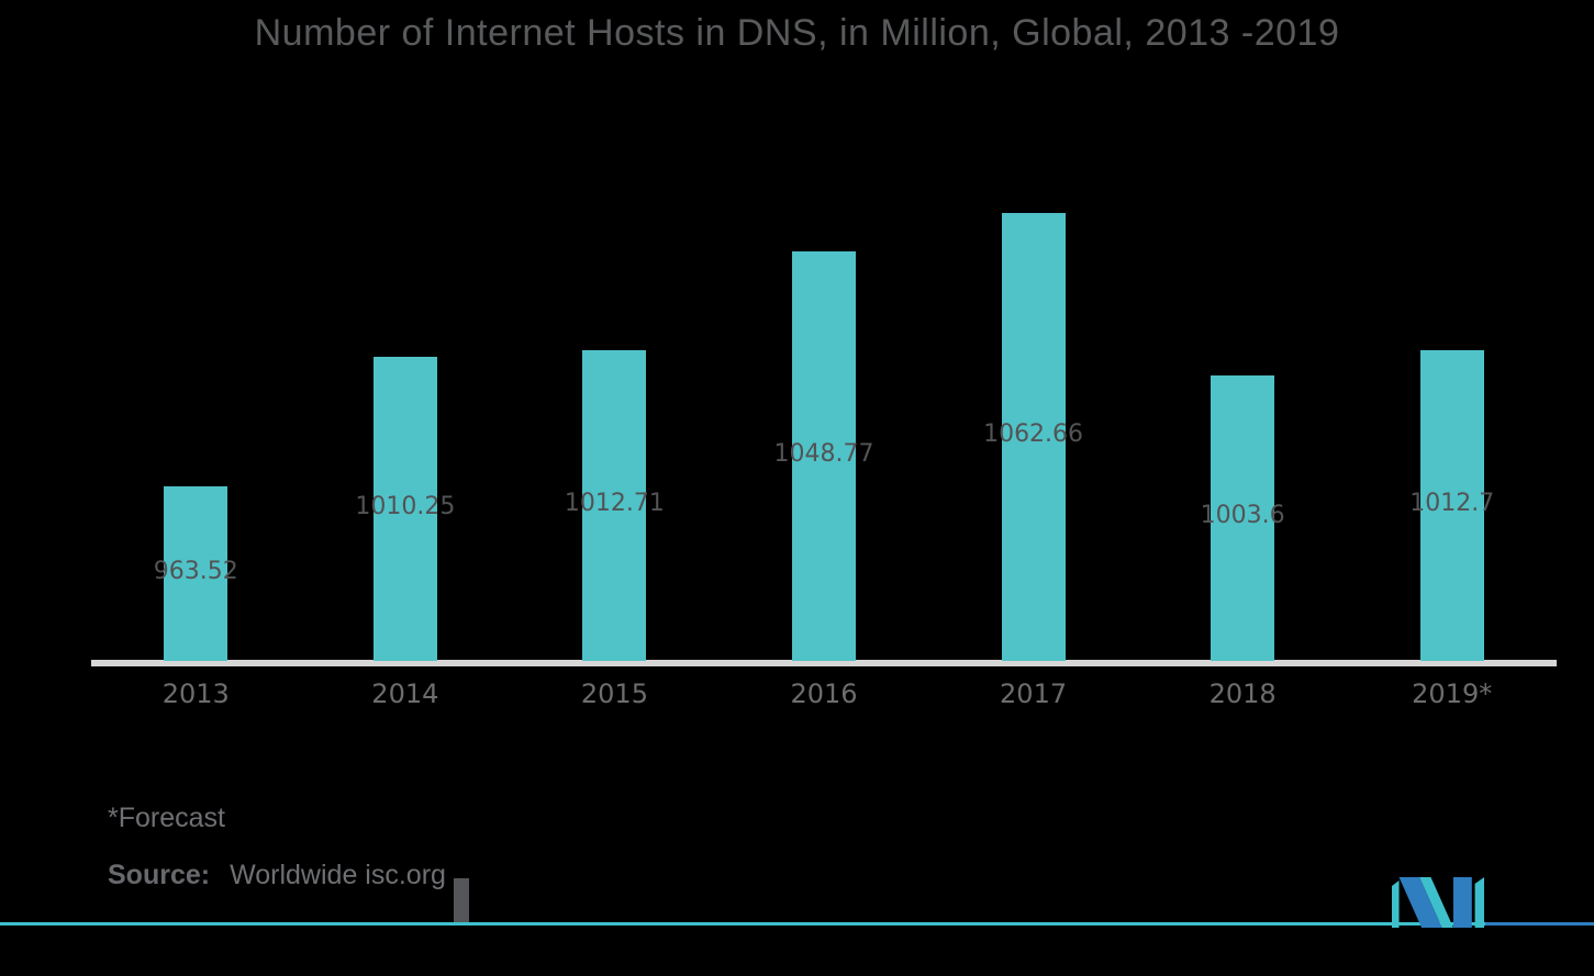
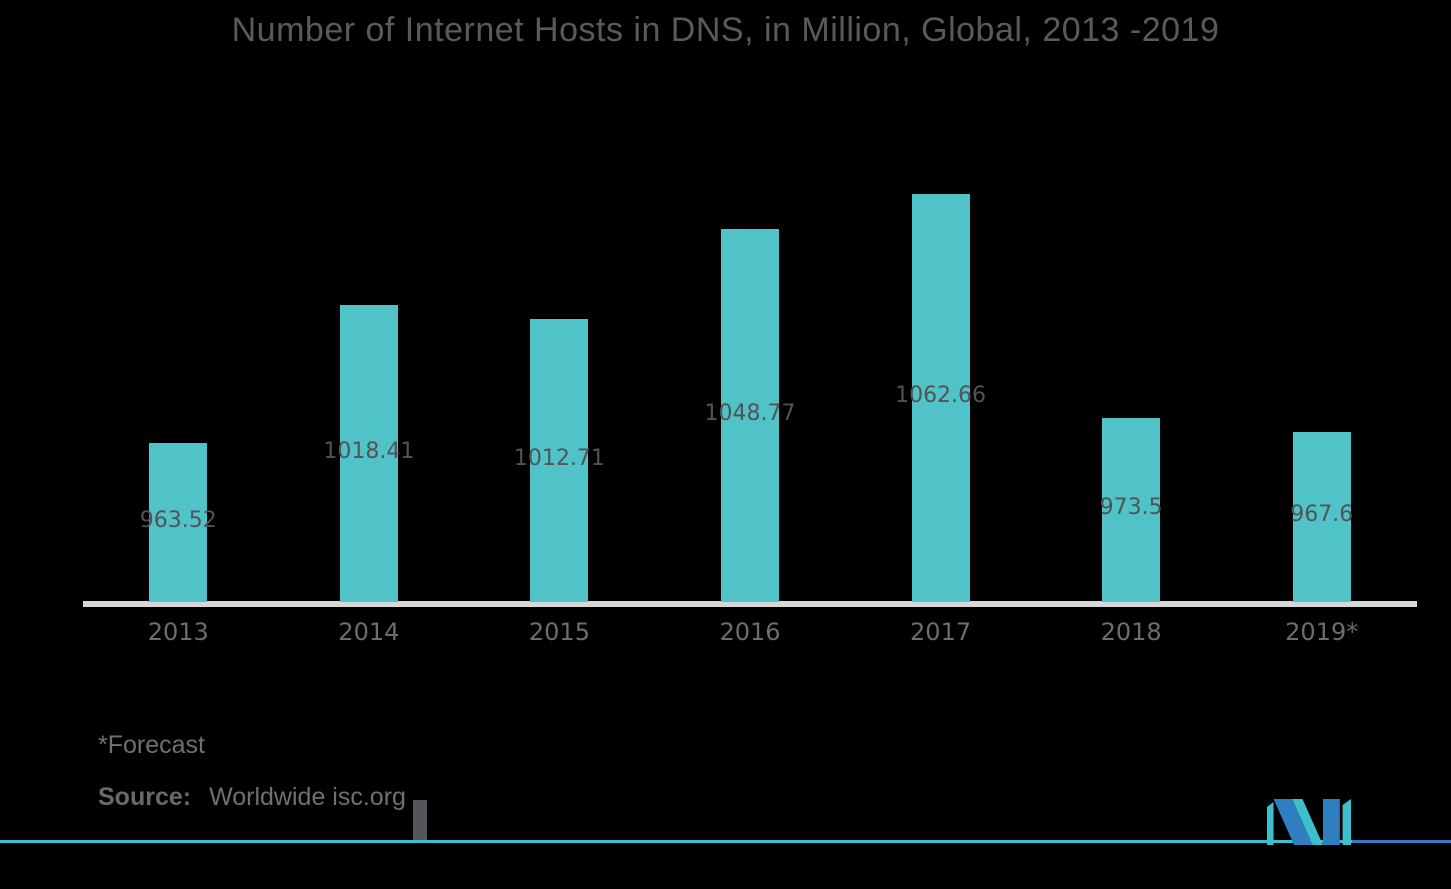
2014: 1010.25 -> 1018.41
2018: 1003.6 -> 973.5
2019*: 1012.7 -> 967.6
